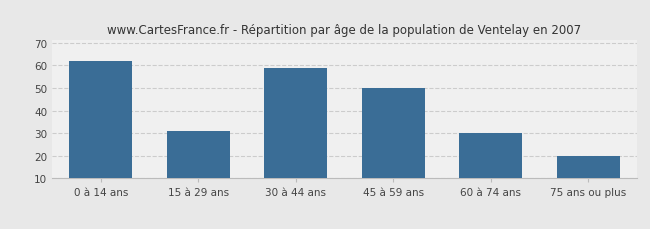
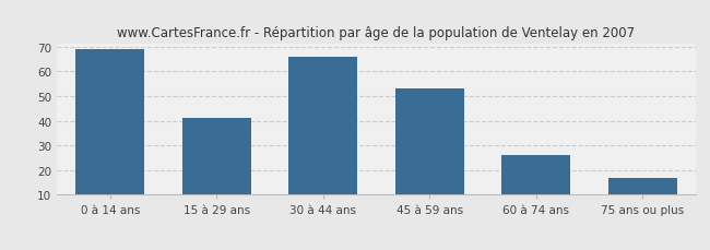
0 à 14 ans: 62 -> 69
15 à 29 ans: 31 -> 41
30 à 44 ans: 59 -> 66
45 à 59 ans: 50 -> 53
60 à 74 ans: 30 -> 26
75 ans ou plus: 20 -> 17
